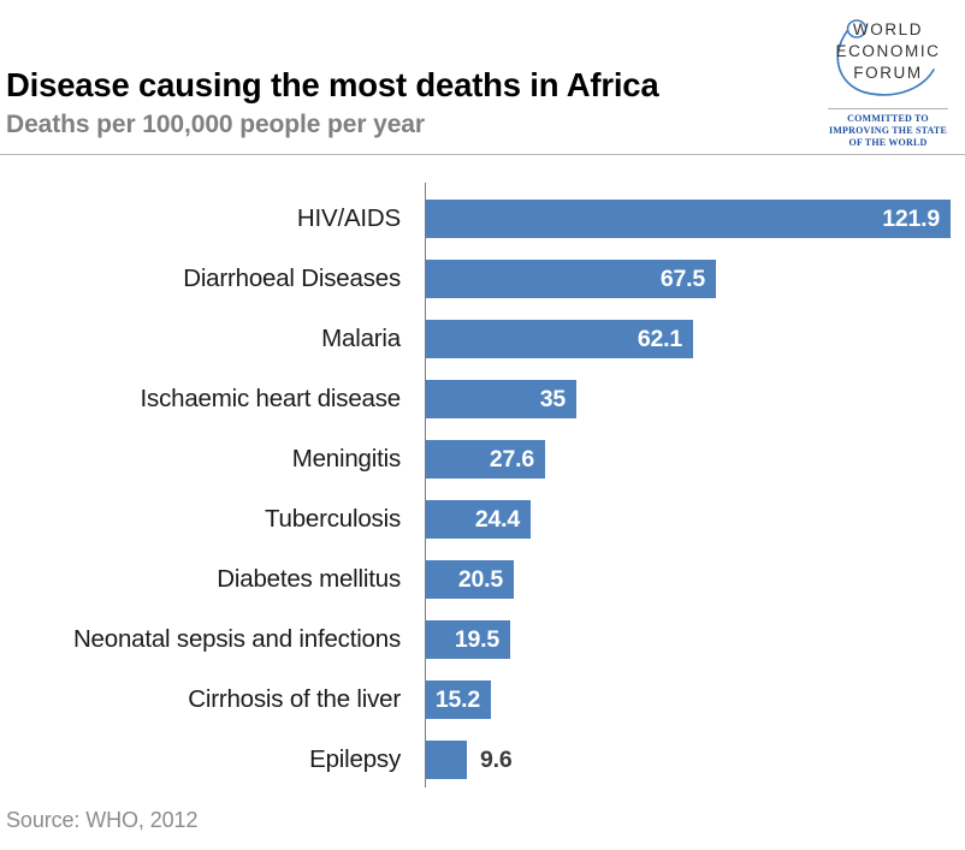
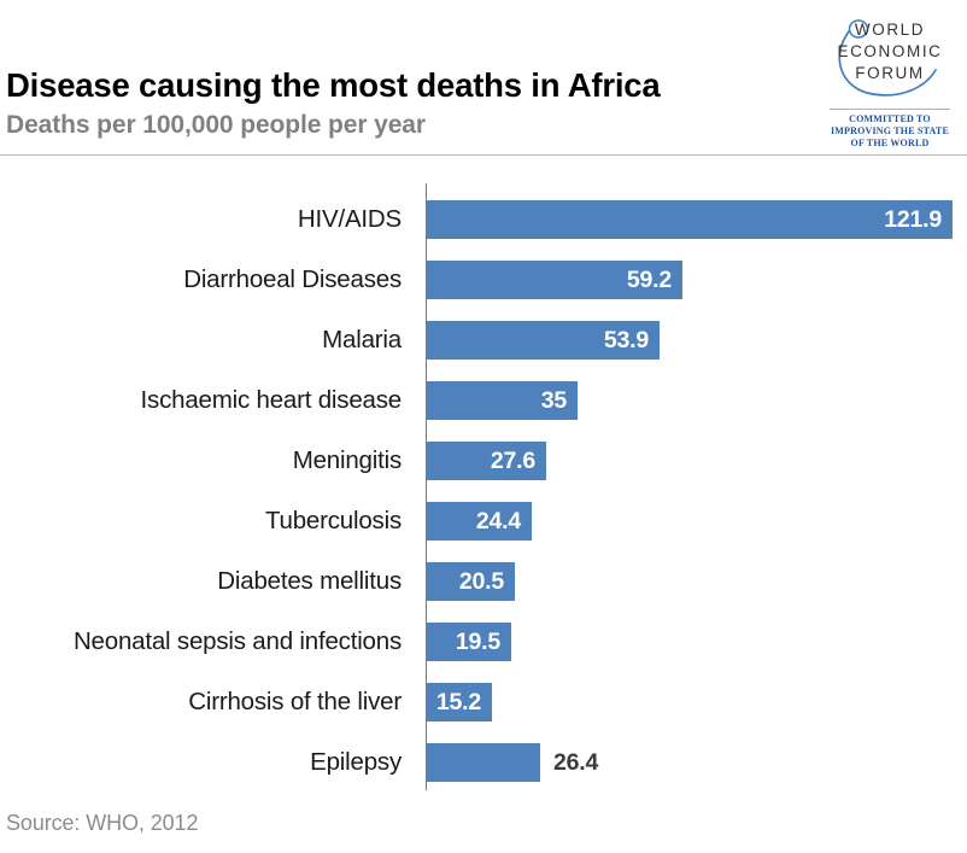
Diarrhoeal Diseases: 67.5 -> 59.2
Malaria: 62.1 -> 53.9
Epilepsy: 9.6 -> 26.4
